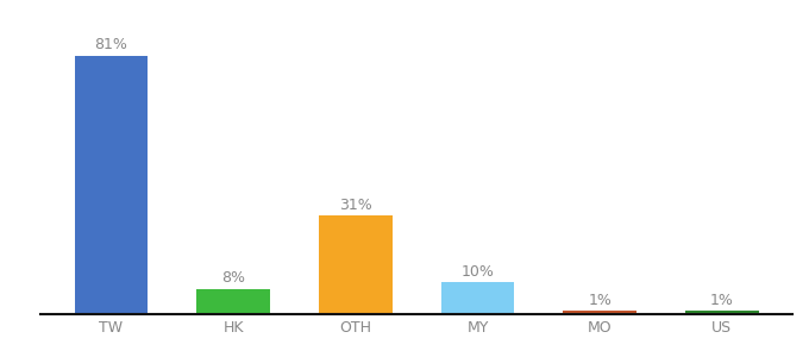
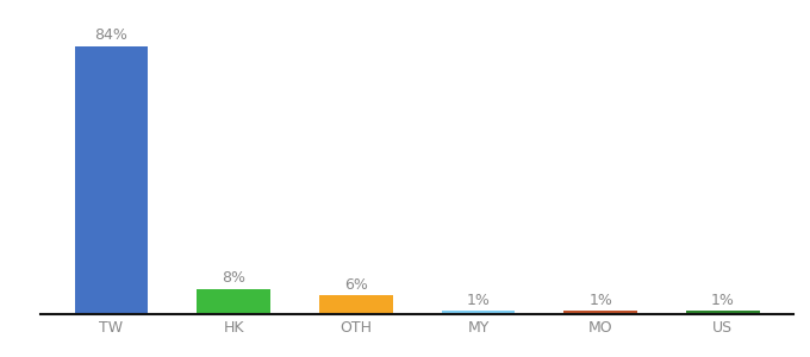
TW: 81% -> 84%
OTH: 31% -> 6%
MY: 10% -> 1%
